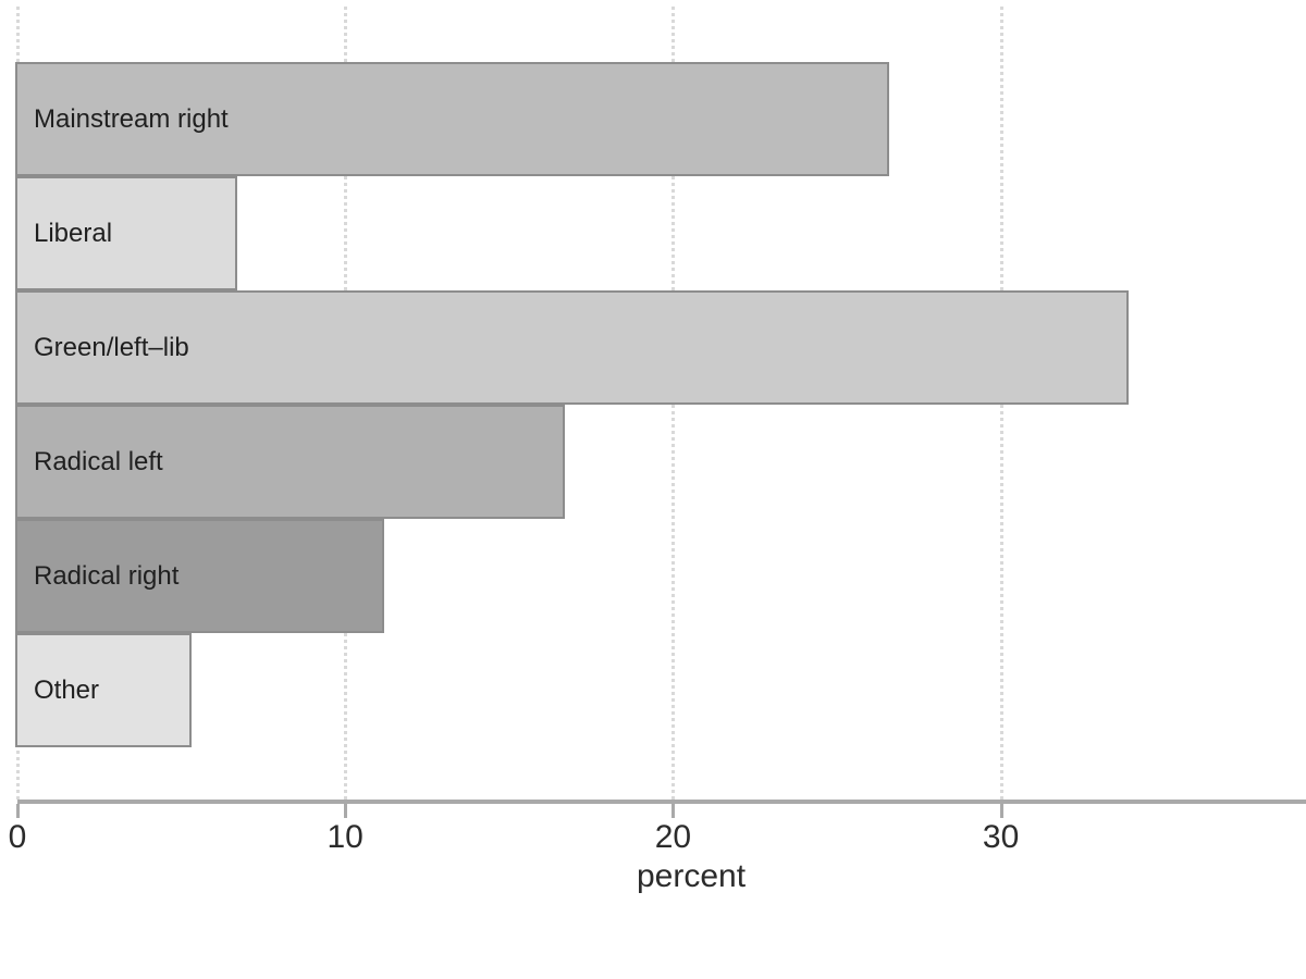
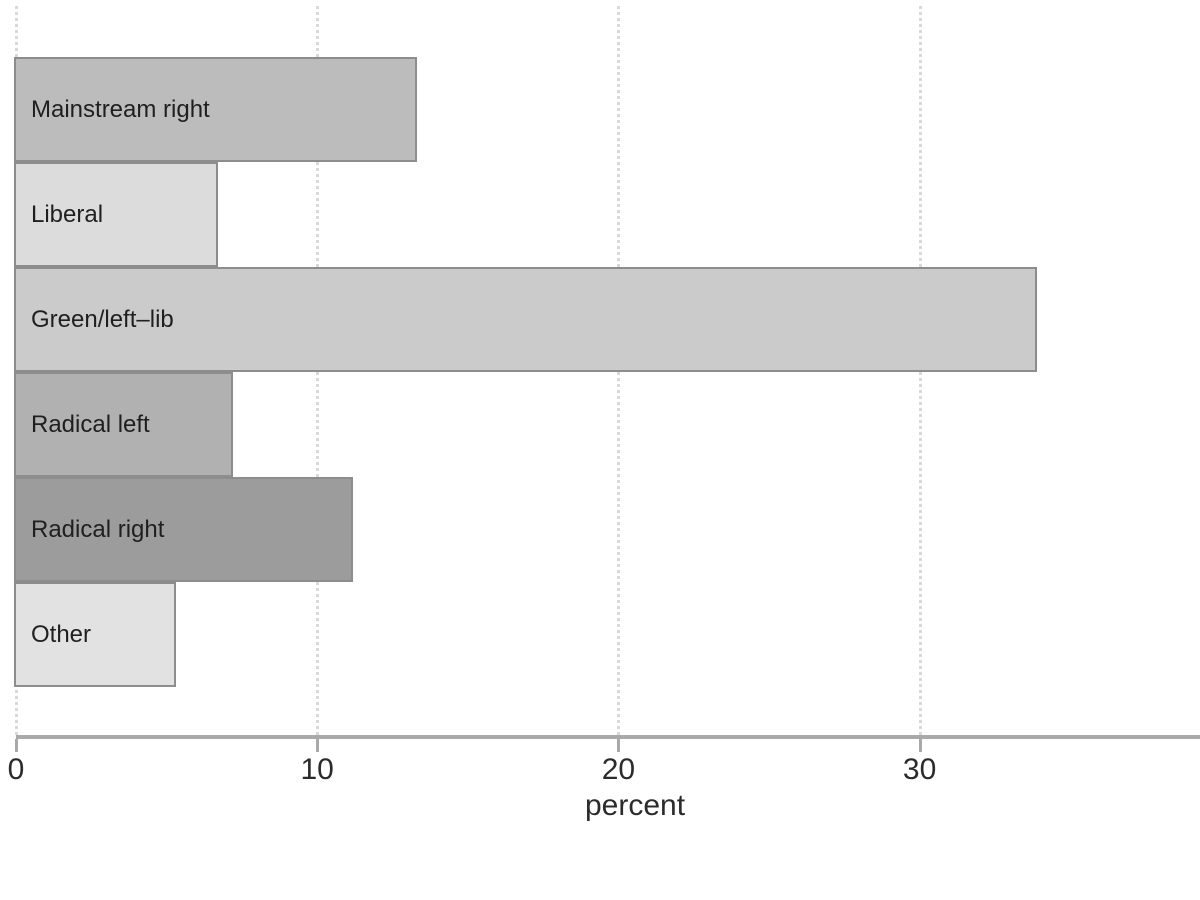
Mainstream right: 26.6 -> 13.3
Radical left: 16.7 -> 7.2
